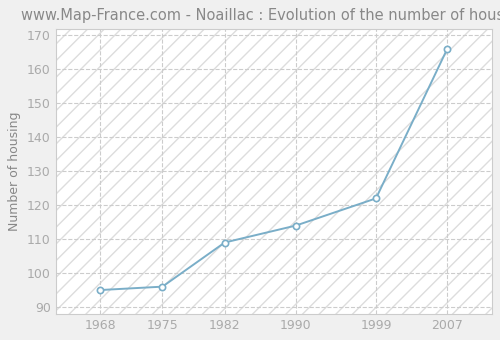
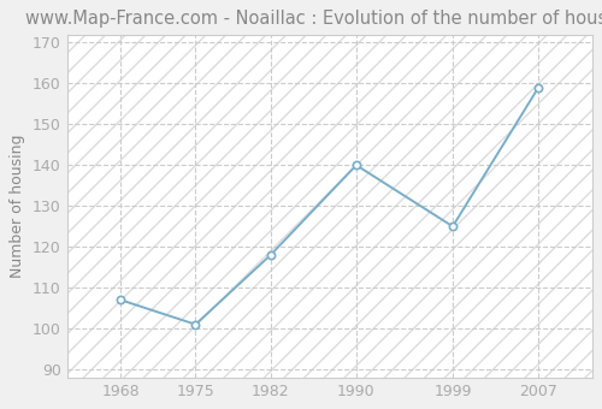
1968: 95 -> 107
1975: 96 -> 101
1982: 109 -> 118
1990: 114 -> 140
1999: 122 -> 125
2007: 166 -> 159
